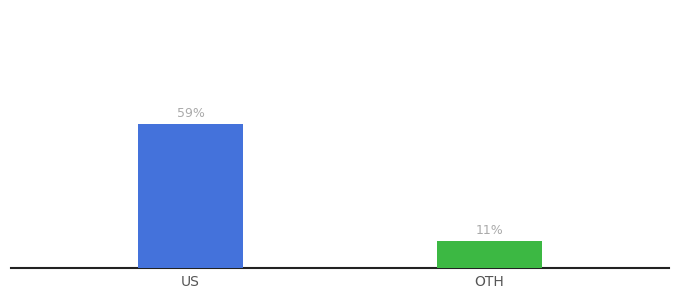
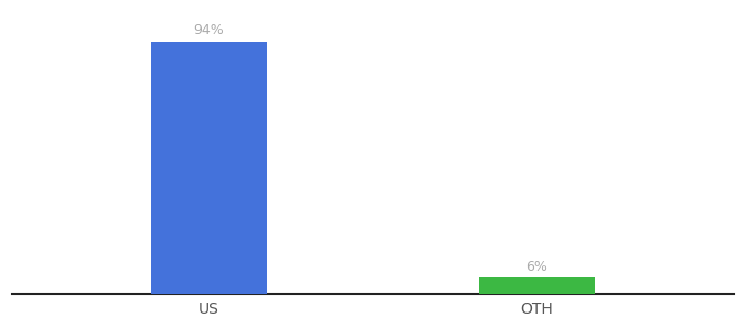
US: 59% -> 94%
OTH: 11% -> 6%
